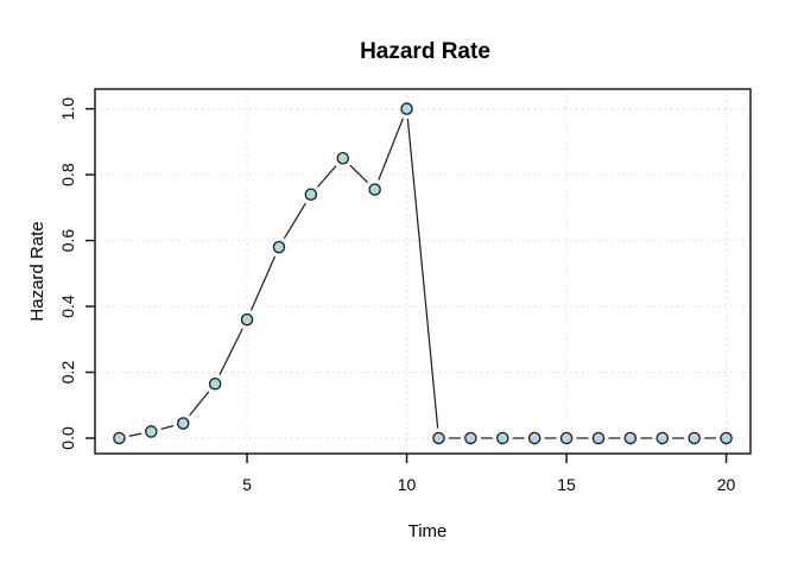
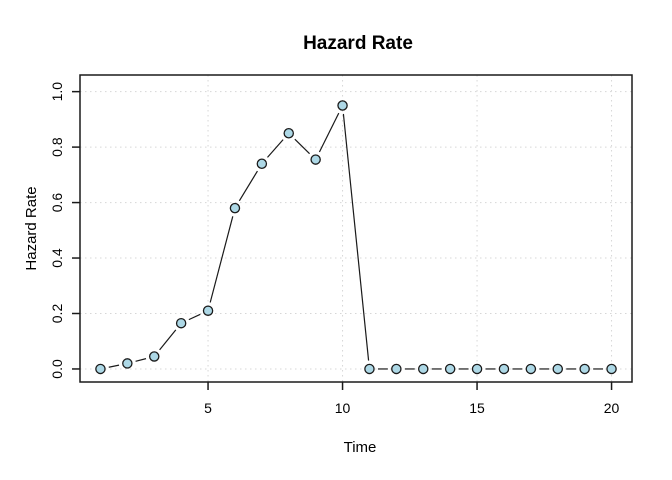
5: 0.36 -> 0.21
10: 1.00 -> 0.95
